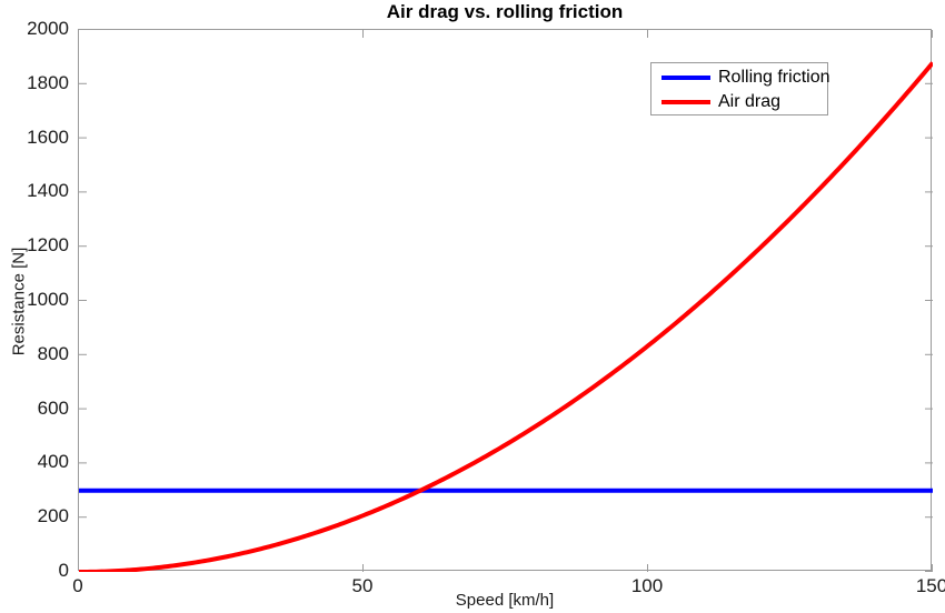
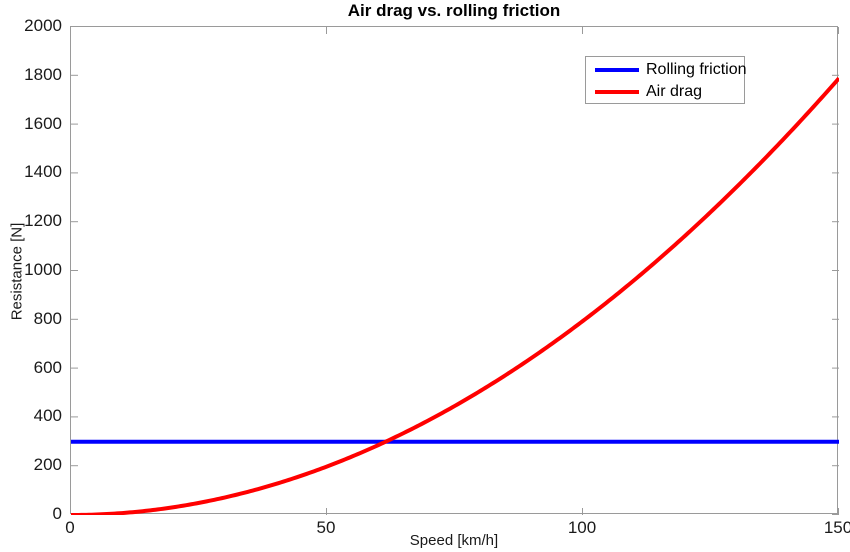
Air drag/50: 210 -> 280
Air drag/100: 840 -> 720
Air drag/150: 1880 -> 1790
